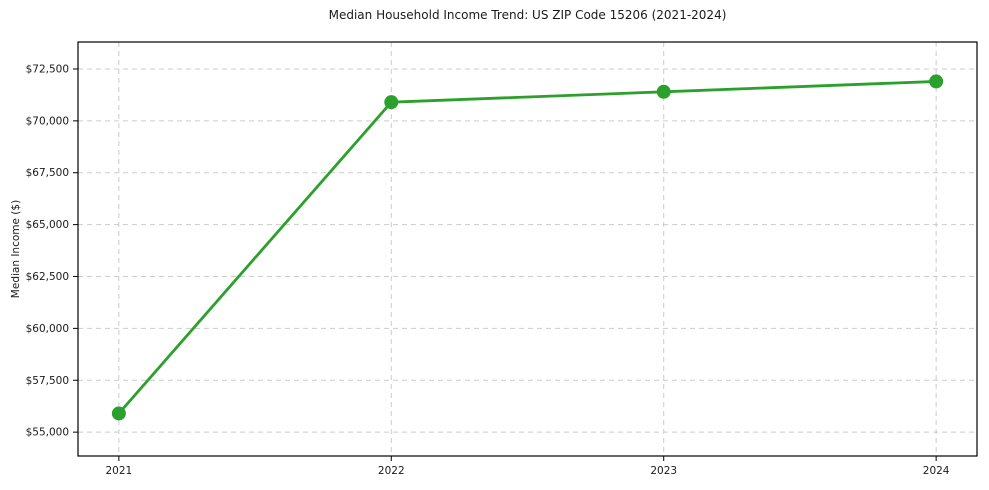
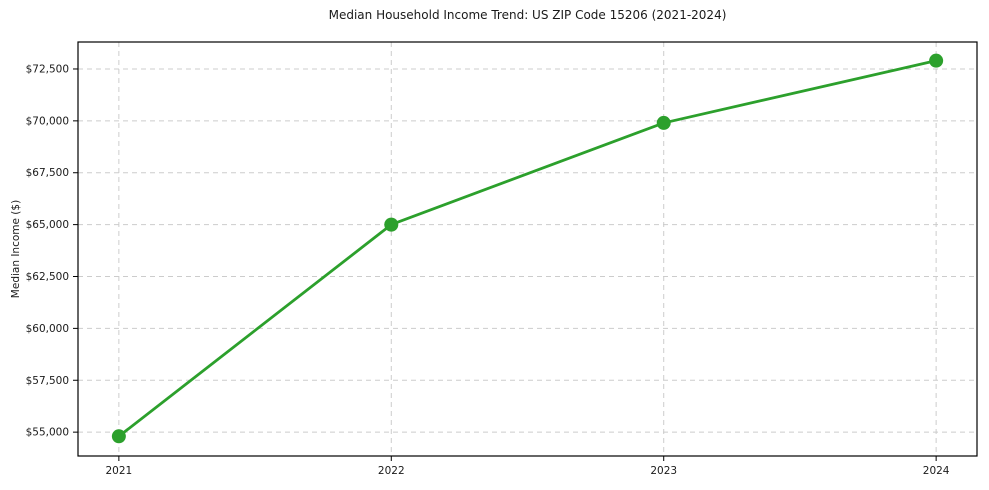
2021: $55900 -> $54800
2022: $70900 -> $65000
2023: $71400 -> $69900
2024: $71900 -> $72900
